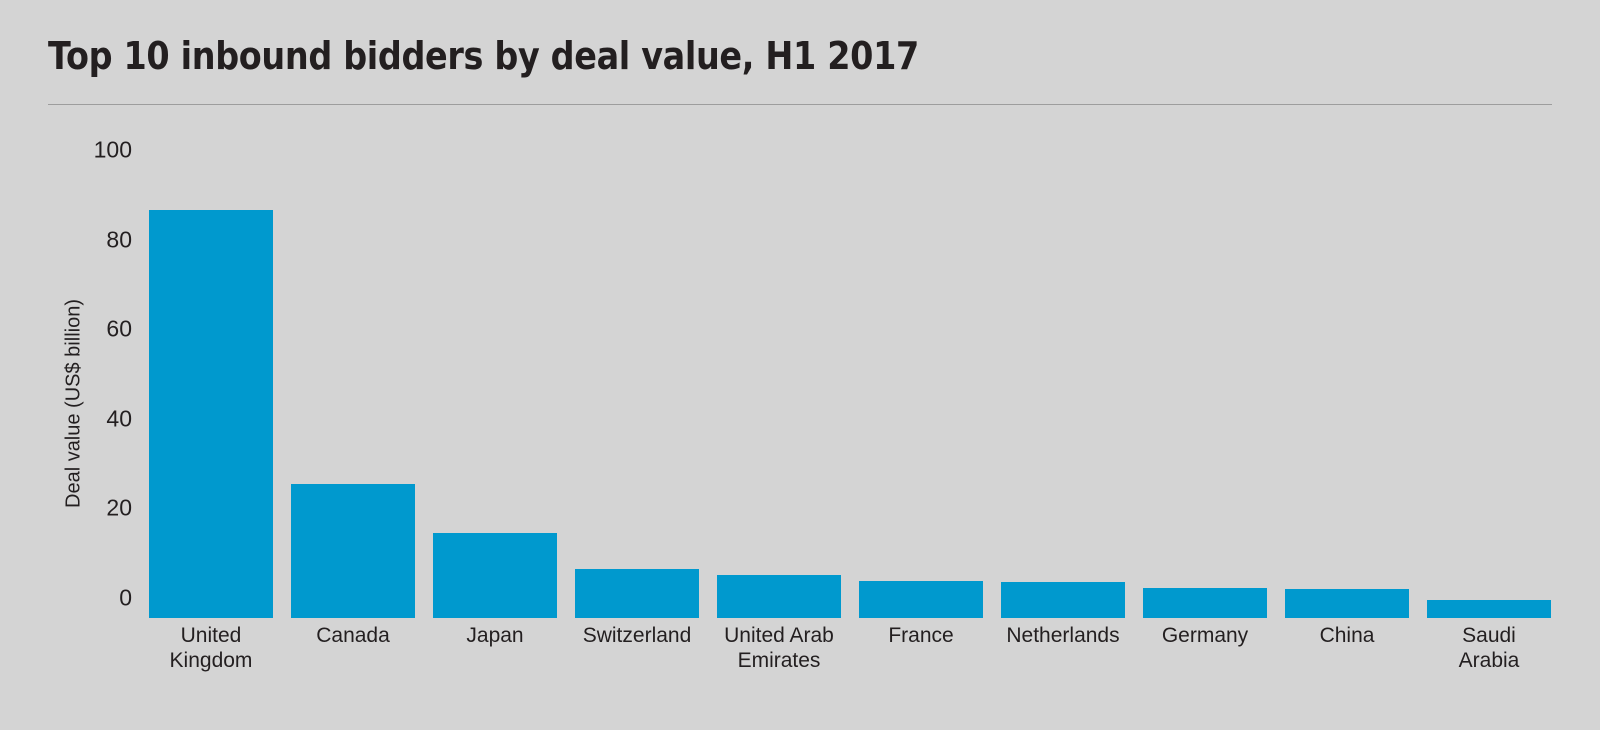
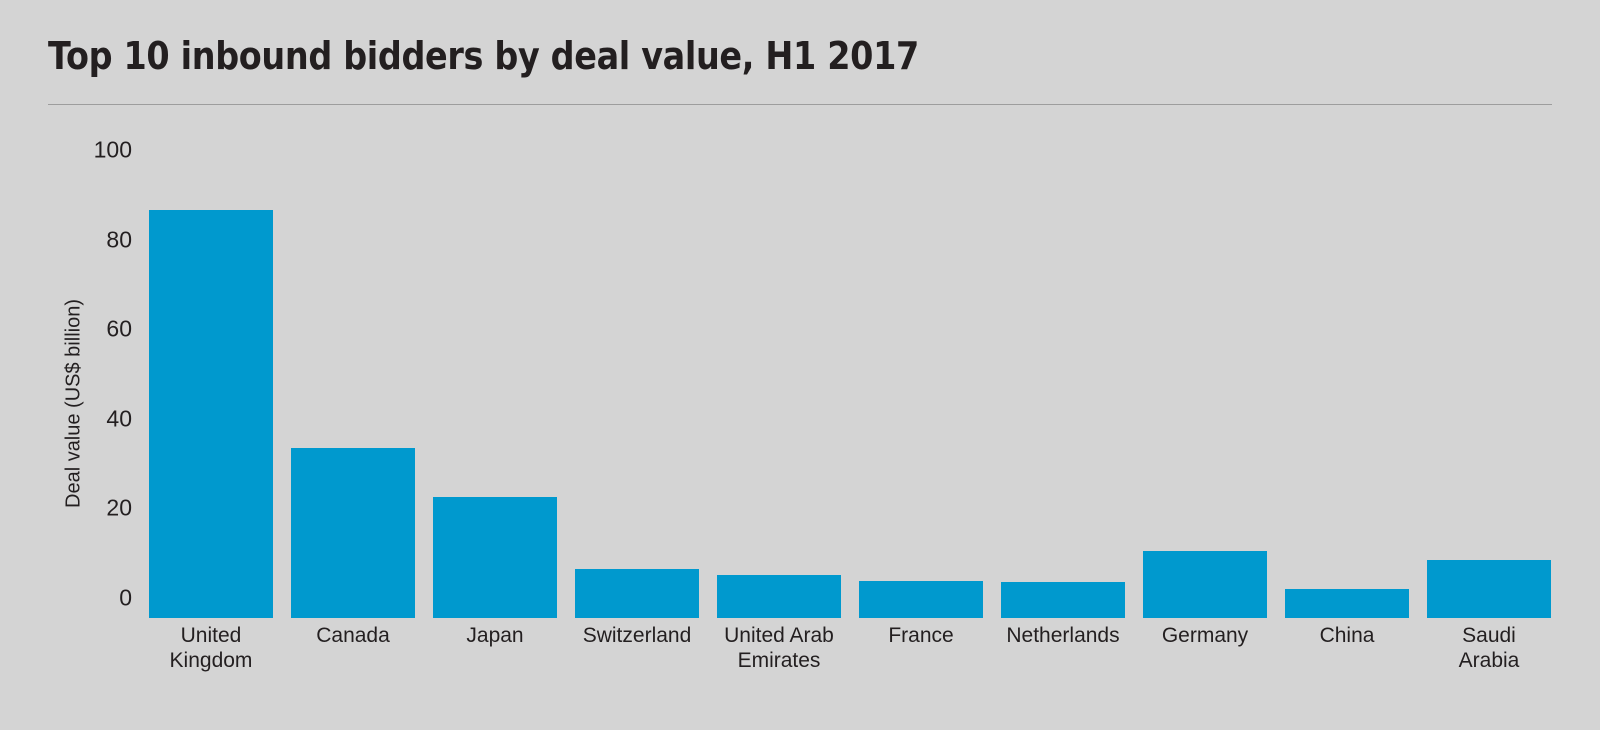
Canada: 30 -> 38
Japan: 19 -> 27
Germany: 7 -> 15
Saudi Arabia: 4 -> 13
